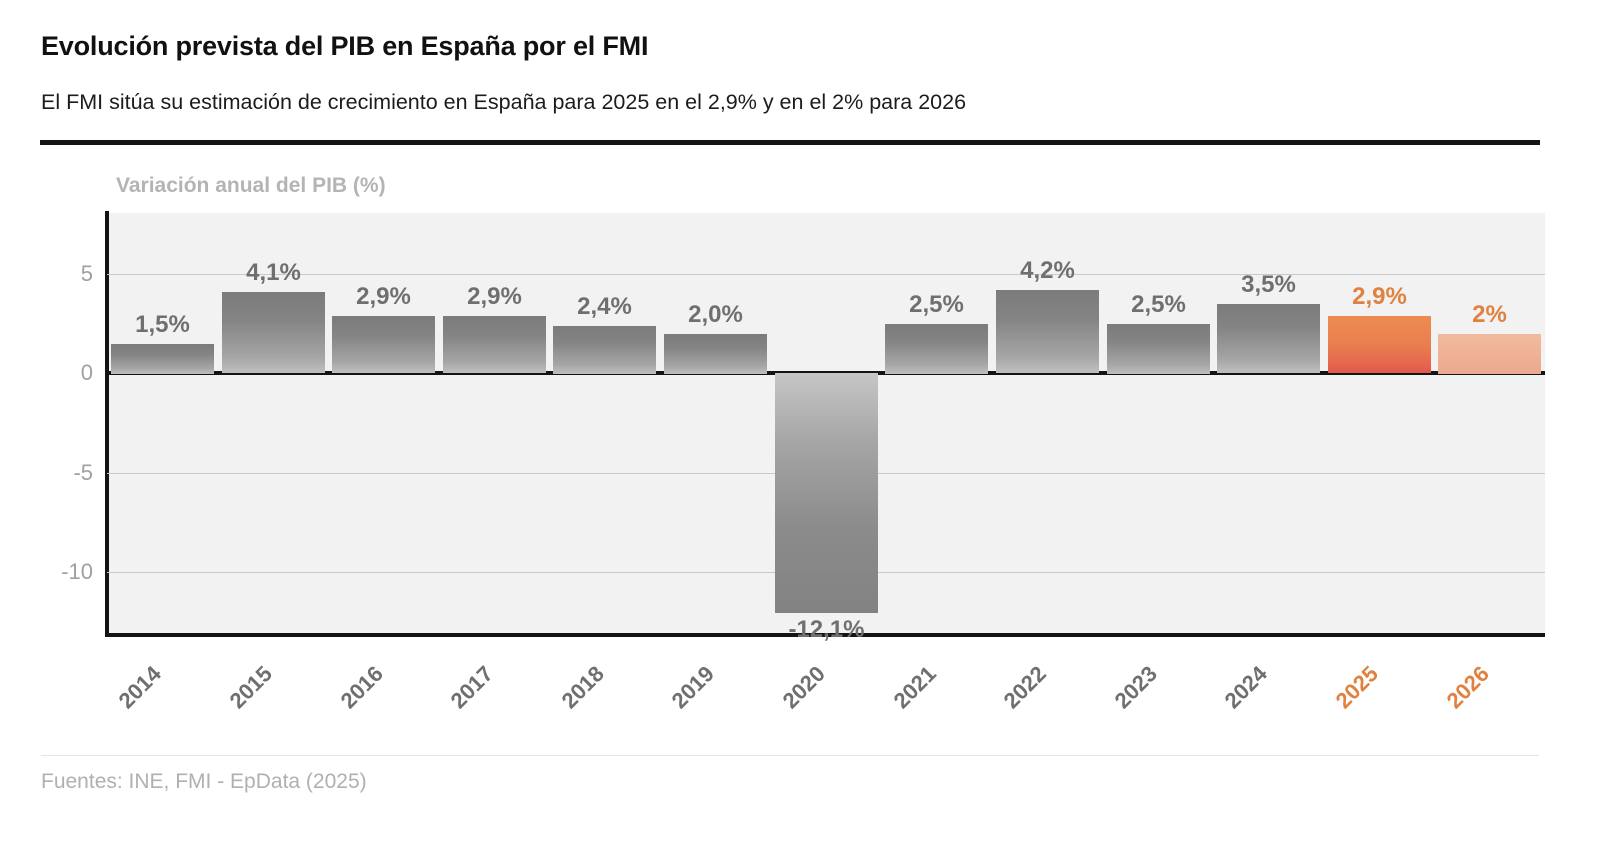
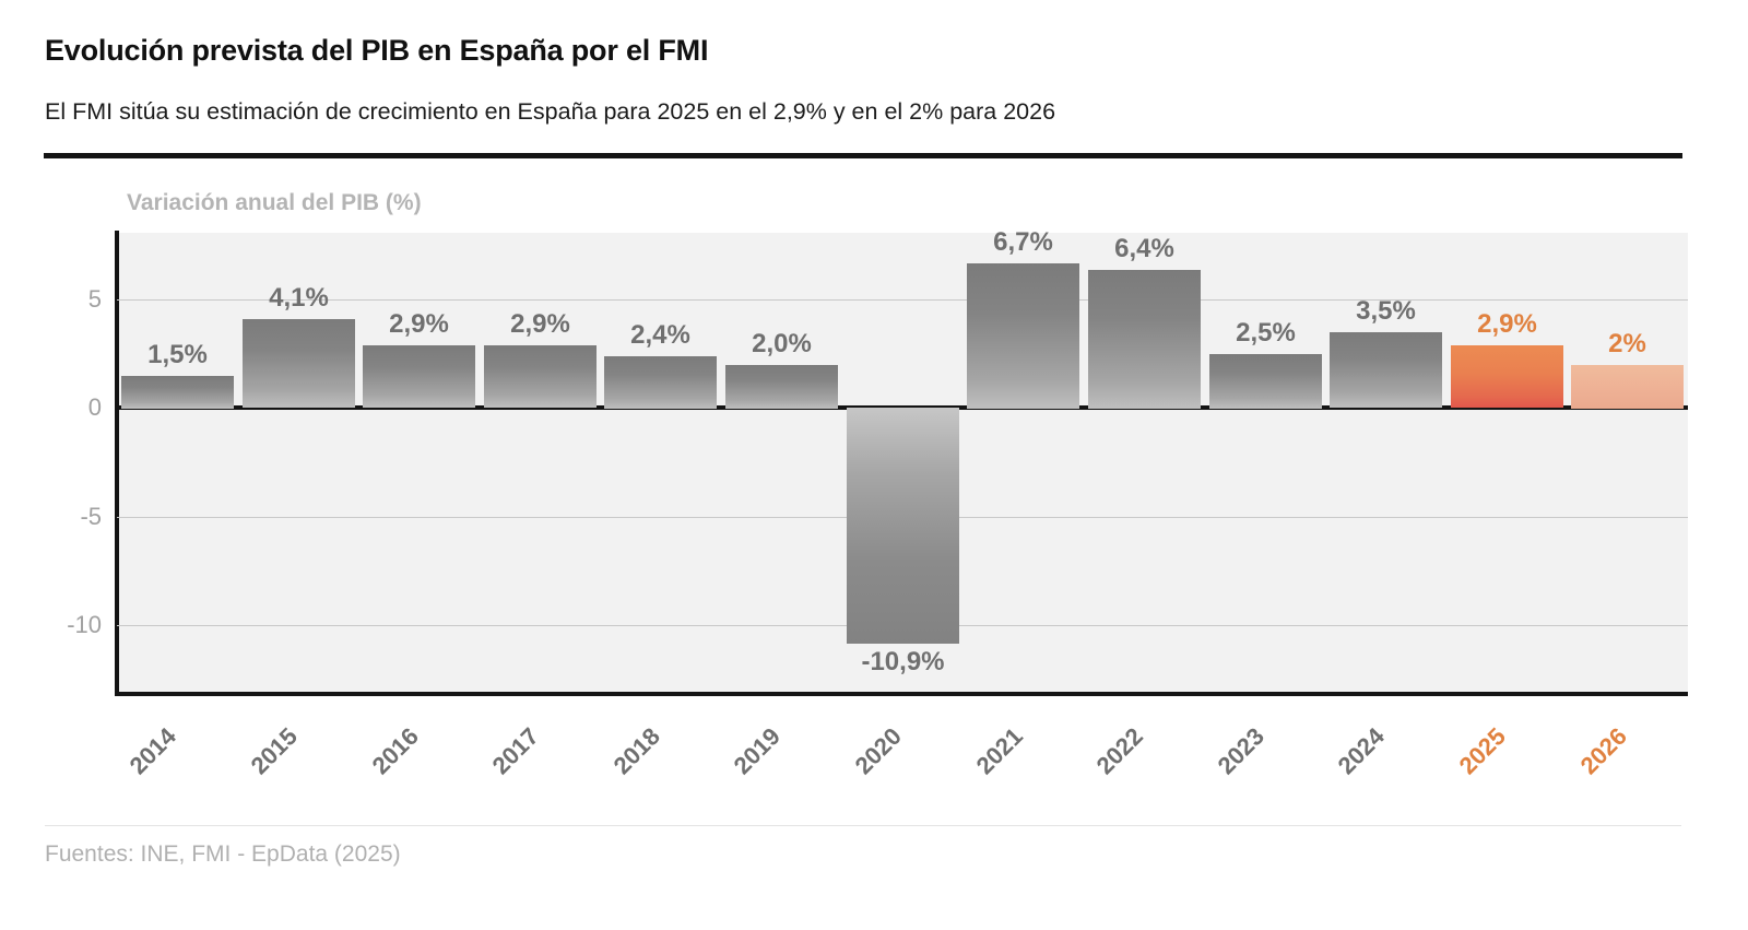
2020: -12,1% -> -10,9%
2021: 2,5% -> 6,7%
2022: 4,2% -> 6,4%
